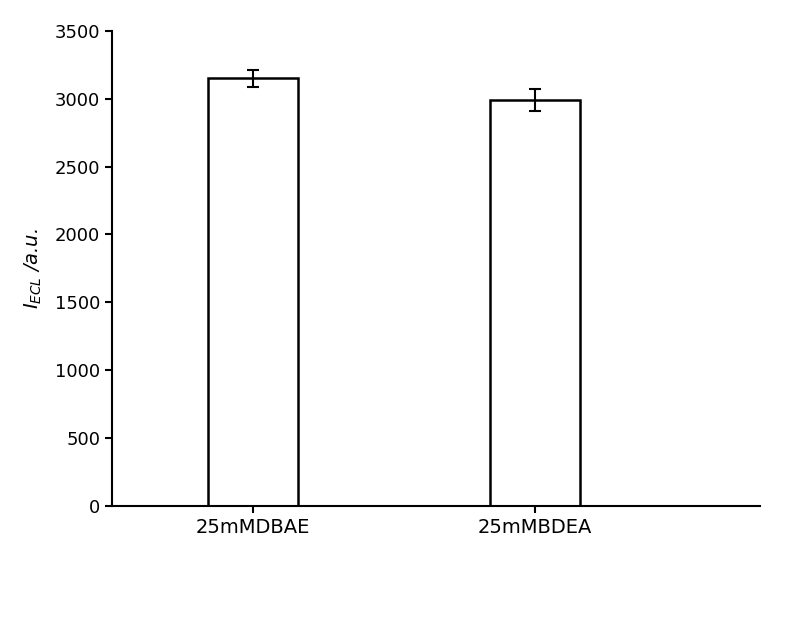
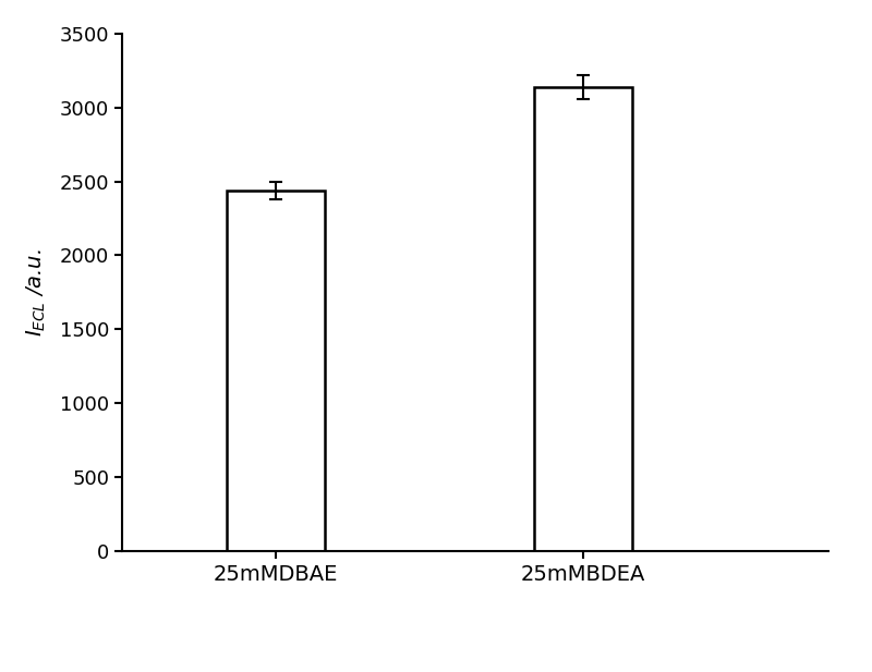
25mMDBAE: 3150 -> 2440
25mMBDEA: 2990 -> 3140
